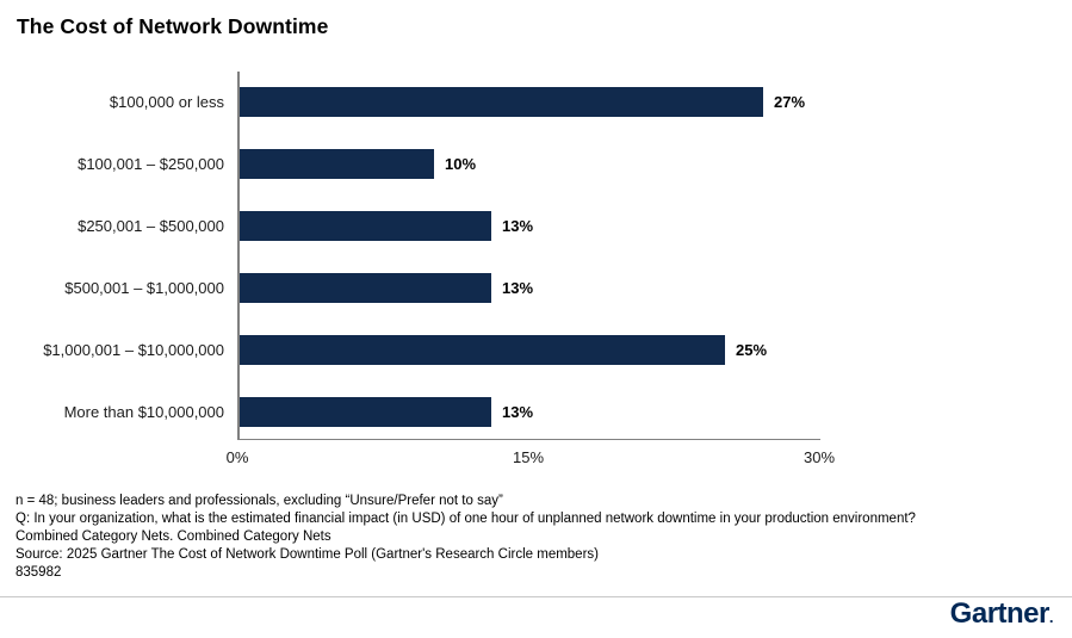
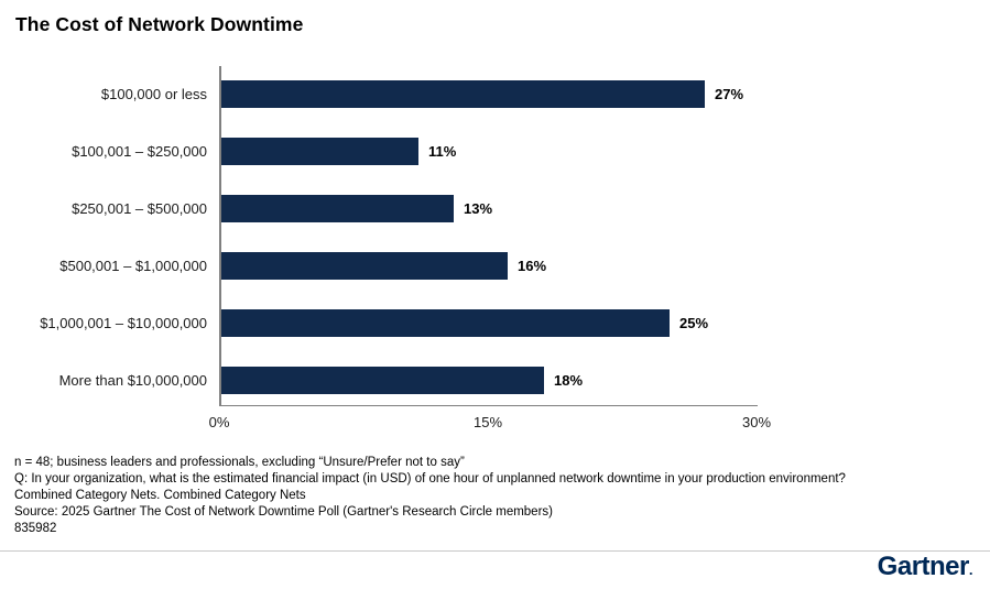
$100,001 – $250,000: 10% -> 11%
$500,001 – $1,000,000: 13% -> 16%
More than $10,000,000: 13% -> 18%
